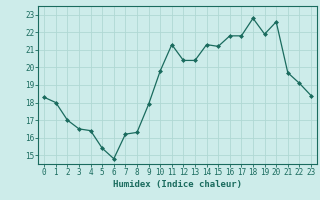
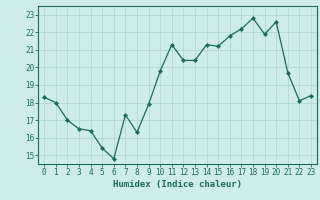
7: 16.2 -> 17.3
17: 21.8 -> 22.2
22: 19.1 -> 18.1
